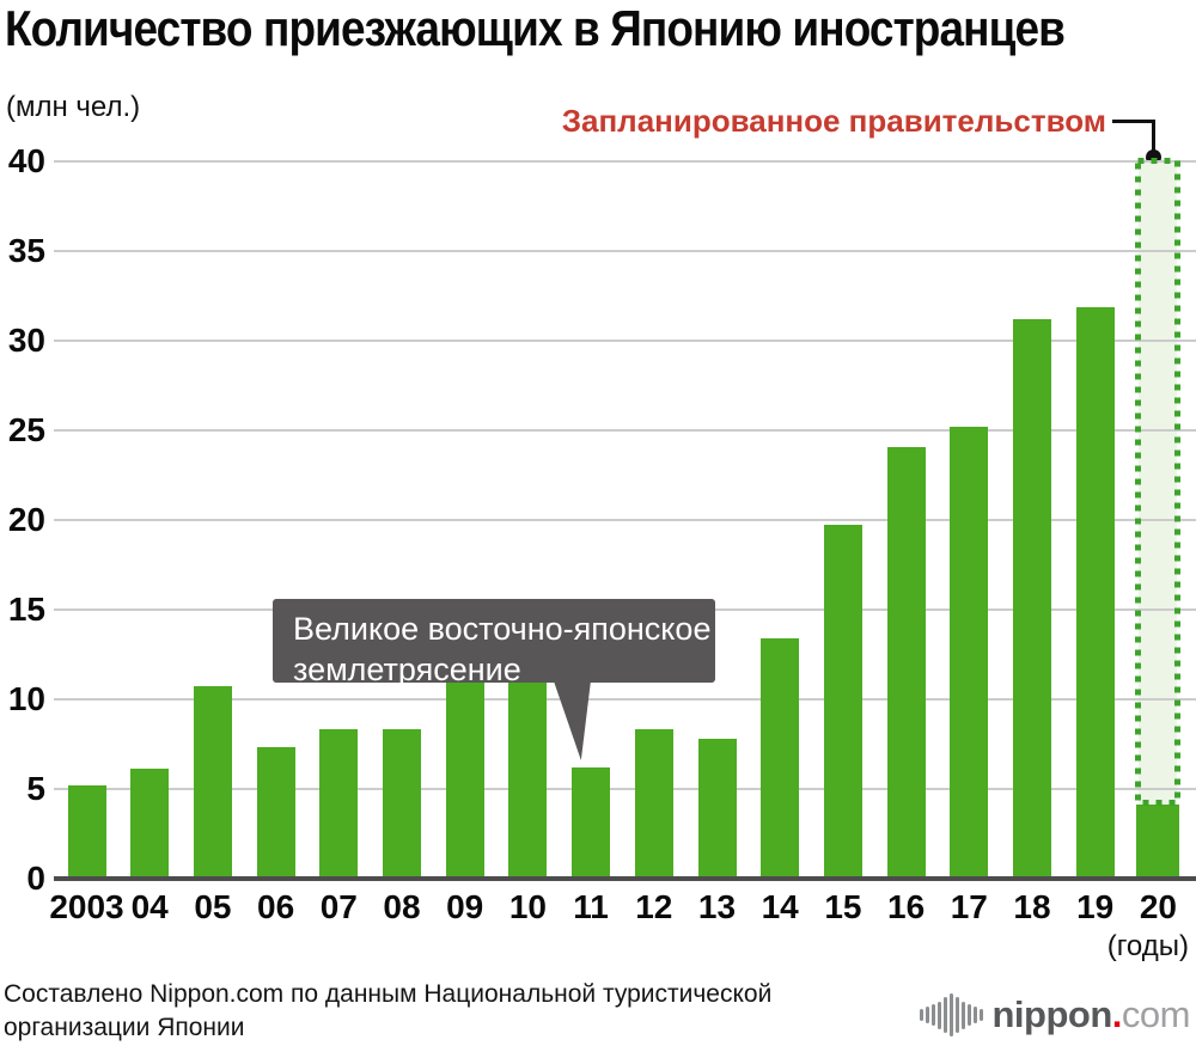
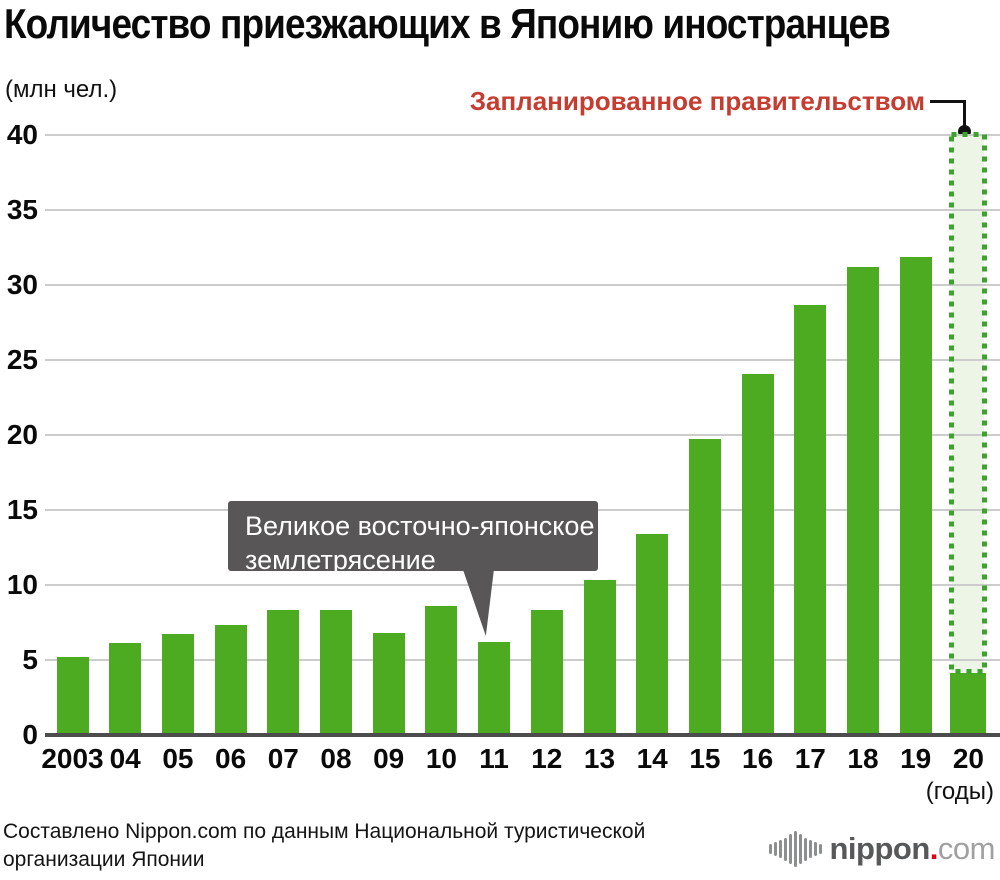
05: 10.7 -> 6.7
09: 14.5 -> 6.8
10: 13.3 -> 8.6
13: 7.8 -> 10.4
17: 25.2 -> 28.7
